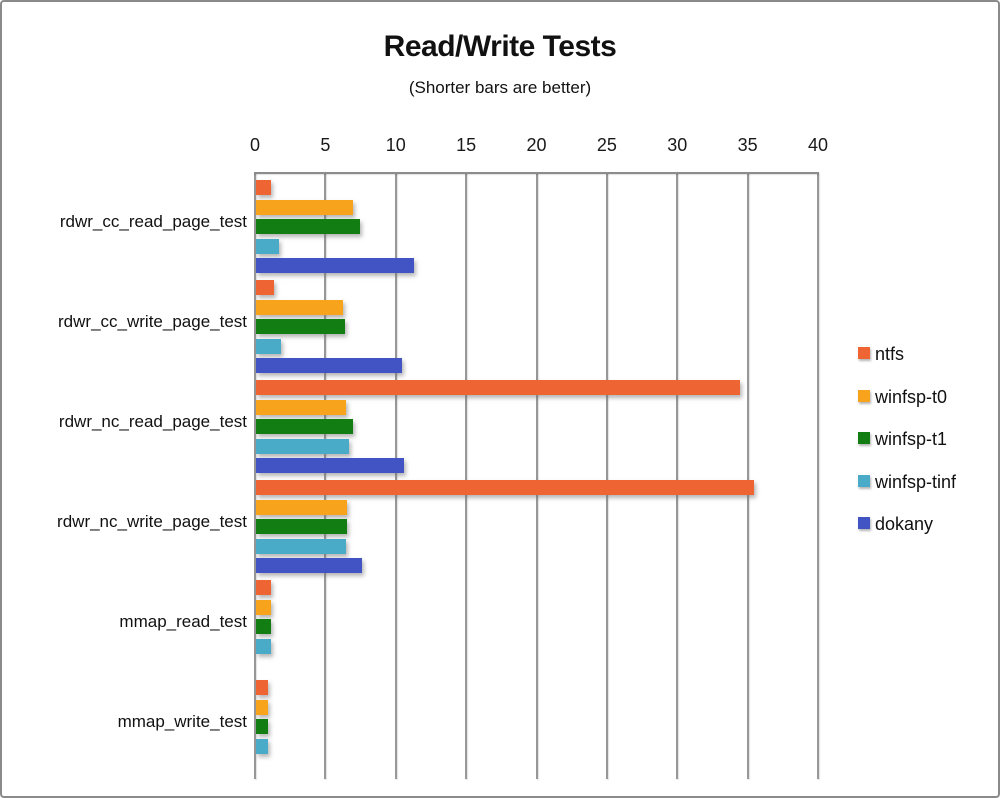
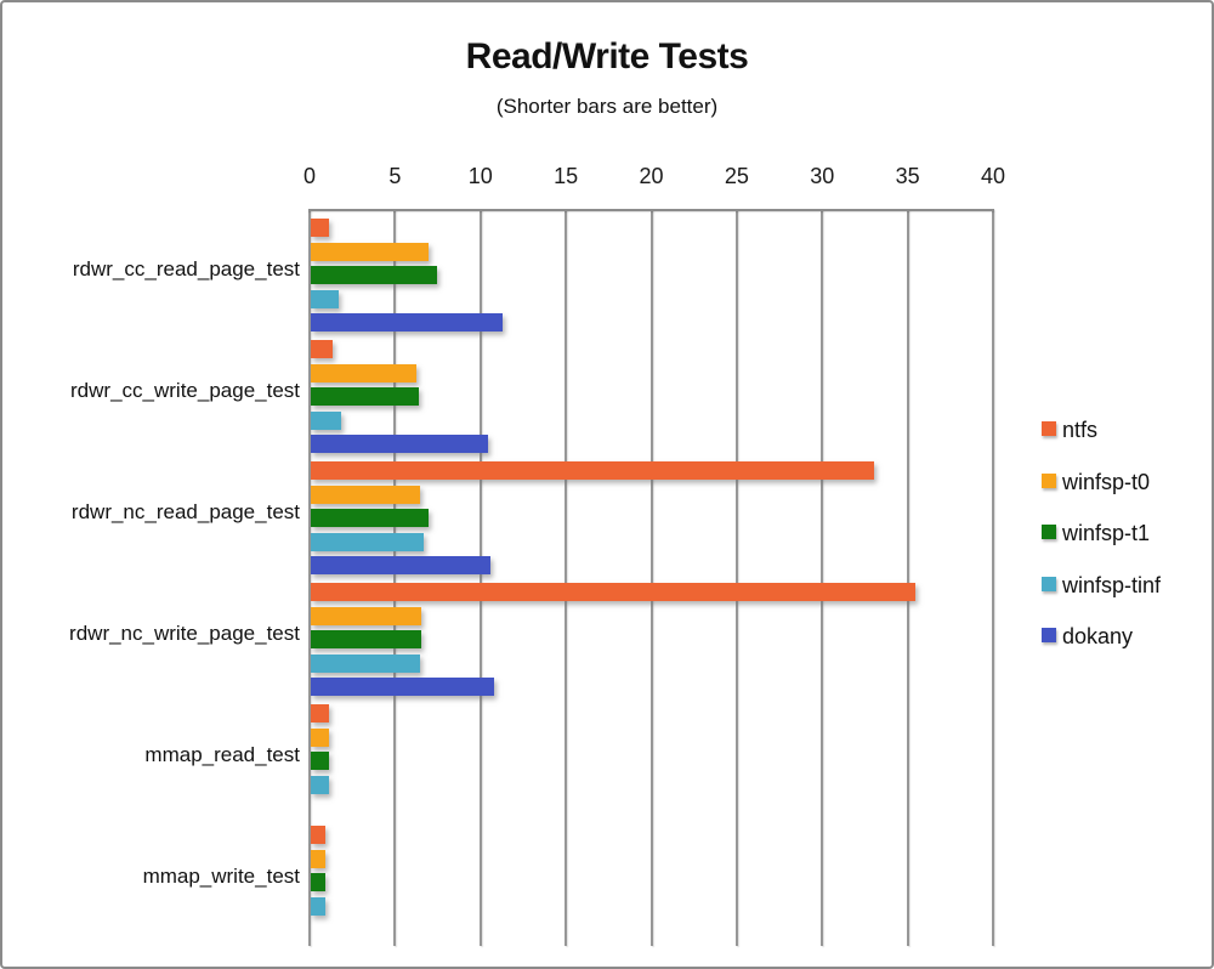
ntfs/rdwr_nc_read_page_test: 34.4 -> 33.0
dokany/rdwr_nc_write_page_test: 7.5 -> 10.7
